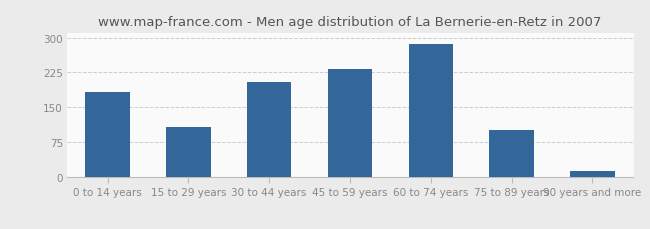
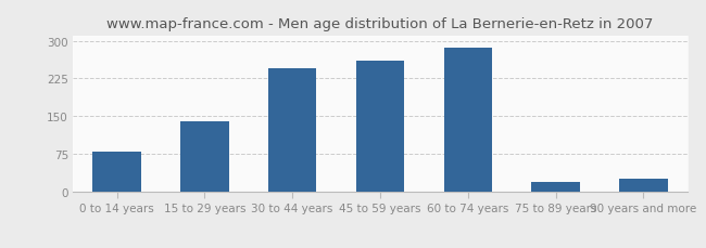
0 to 14 years: 182 -> 80
15 to 29 years: 107 -> 140
30 to 44 years: 205 -> 245
45 to 59 years: 233 -> 260
75 to 89 years: 100 -> 20
90 years and more: 13 -> 25
